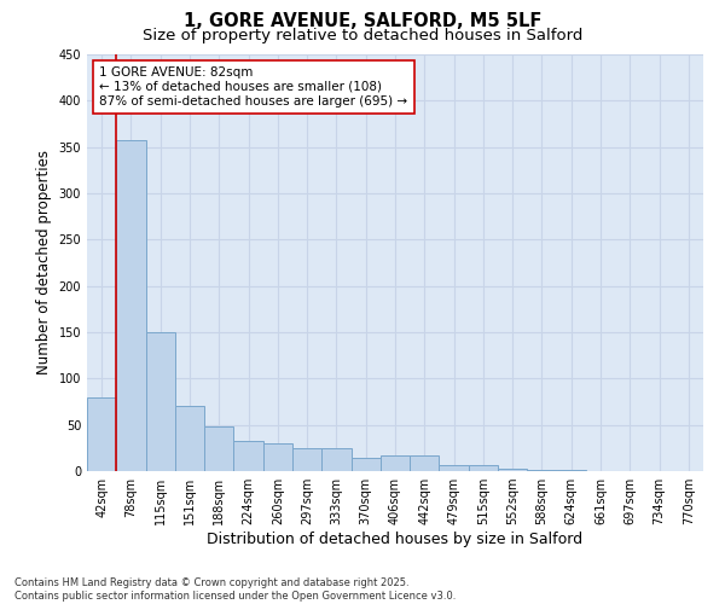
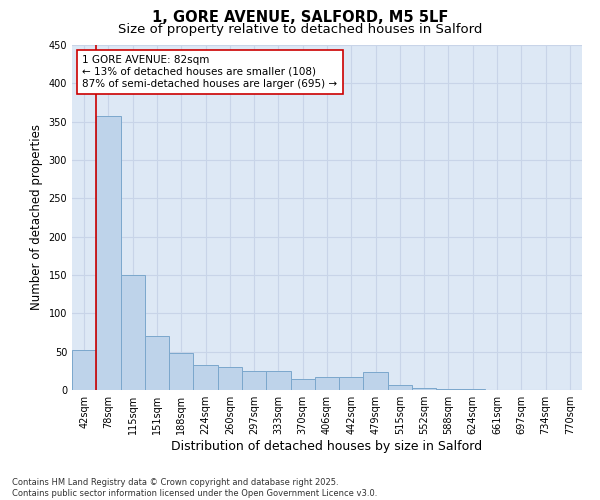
42sqm: 80 -> 52
479sqm: 6 -> 24
